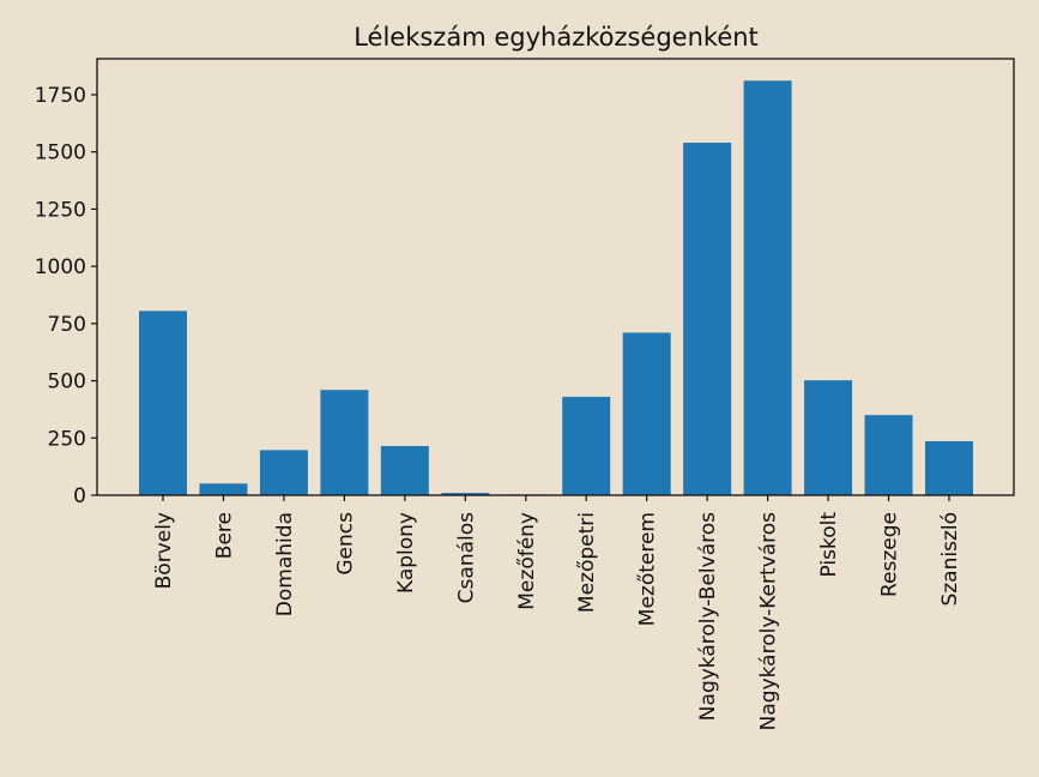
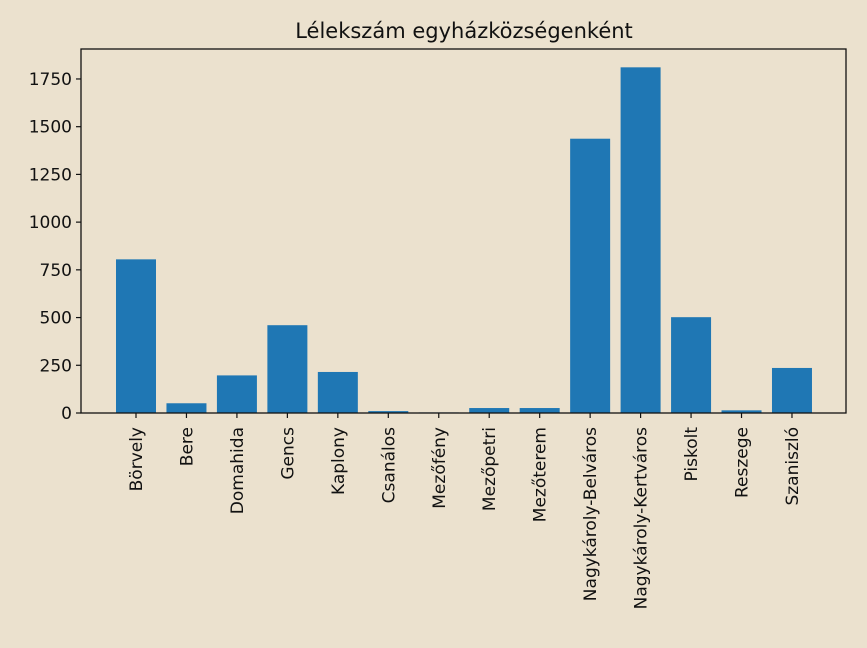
Mezőpetri: 430 -> 30
Mezőterem: 710 -> 30
Nagykároly-Belváros: 1540 -> 1440
Reszege: 350 -> 10
